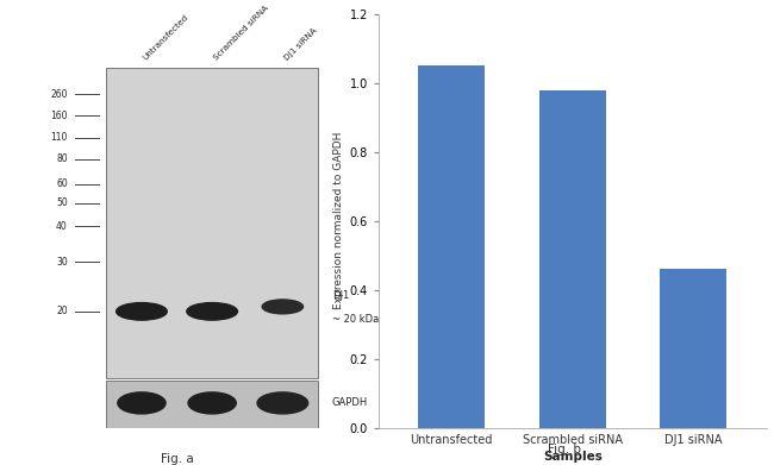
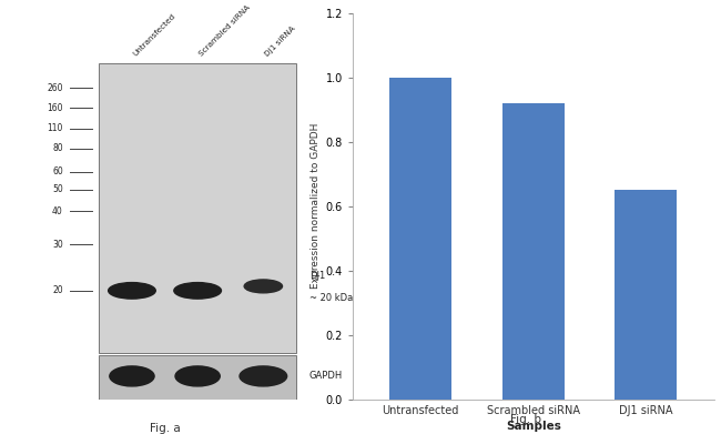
Untransfected: 1.05 -> 1.00
Scrambled siRNA: 0.98 -> 0.92
DJ1 siRNA: 0.46 -> 0.65
